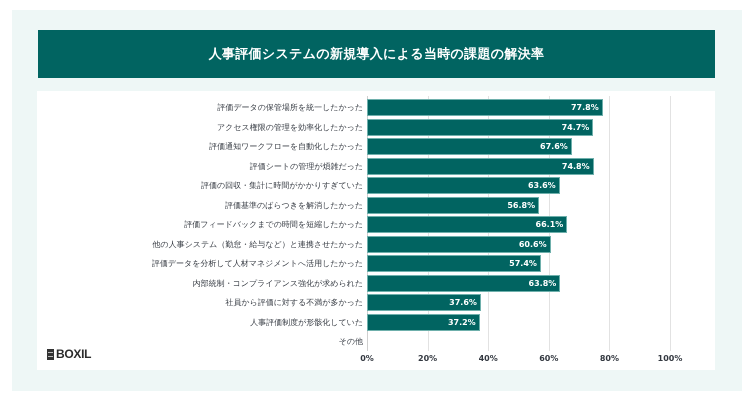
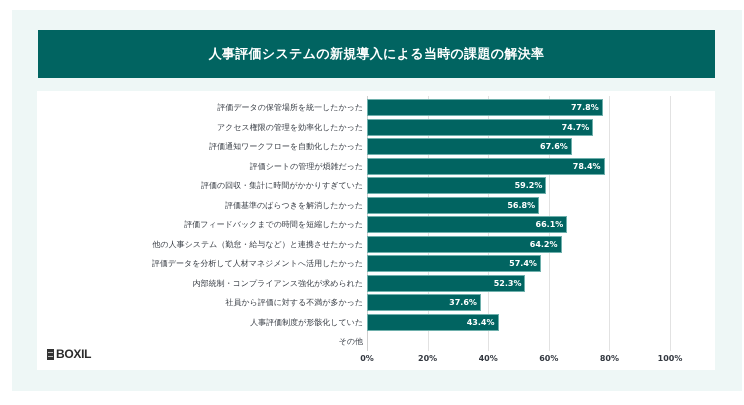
評価シートの管理が煩雑だった: 74.8% -> 78.4%
評価の回収・集計に時間がかかりすぎていた: 63.6% -> 59.2%
他の人事システム（勤怠・給与など）と連携させたかった: 60.6% -> 64.2%
内部統制・コンプライアンス強化が求められた: 63.8% -> 52.3%
人事評価制度が形骸化していた: 37.2% -> 43.4%
